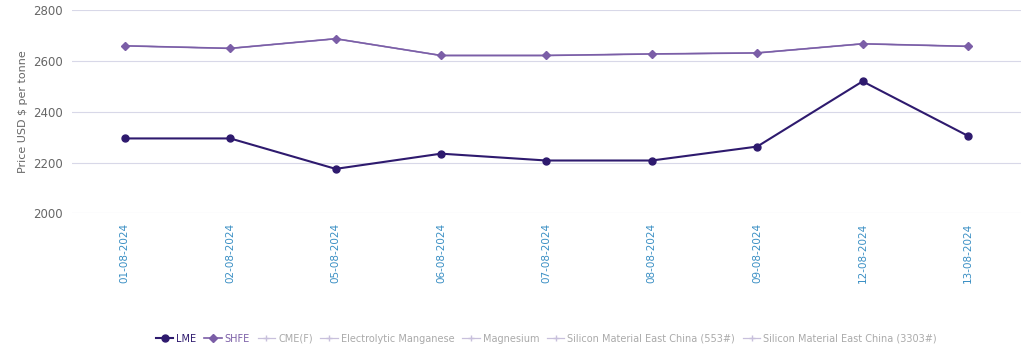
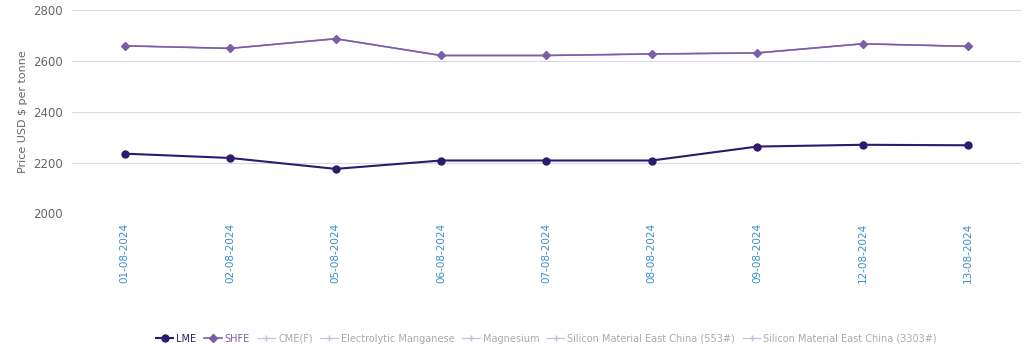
LME/01-08-2024: 2295 -> 2235
LME/02-08-2024: 2295 -> 2218
LME/06-08-2024: 2235 -> 2208
LME/12-08-2024: 2520 -> 2270
LME/13-08-2024: 2305 -> 2268
